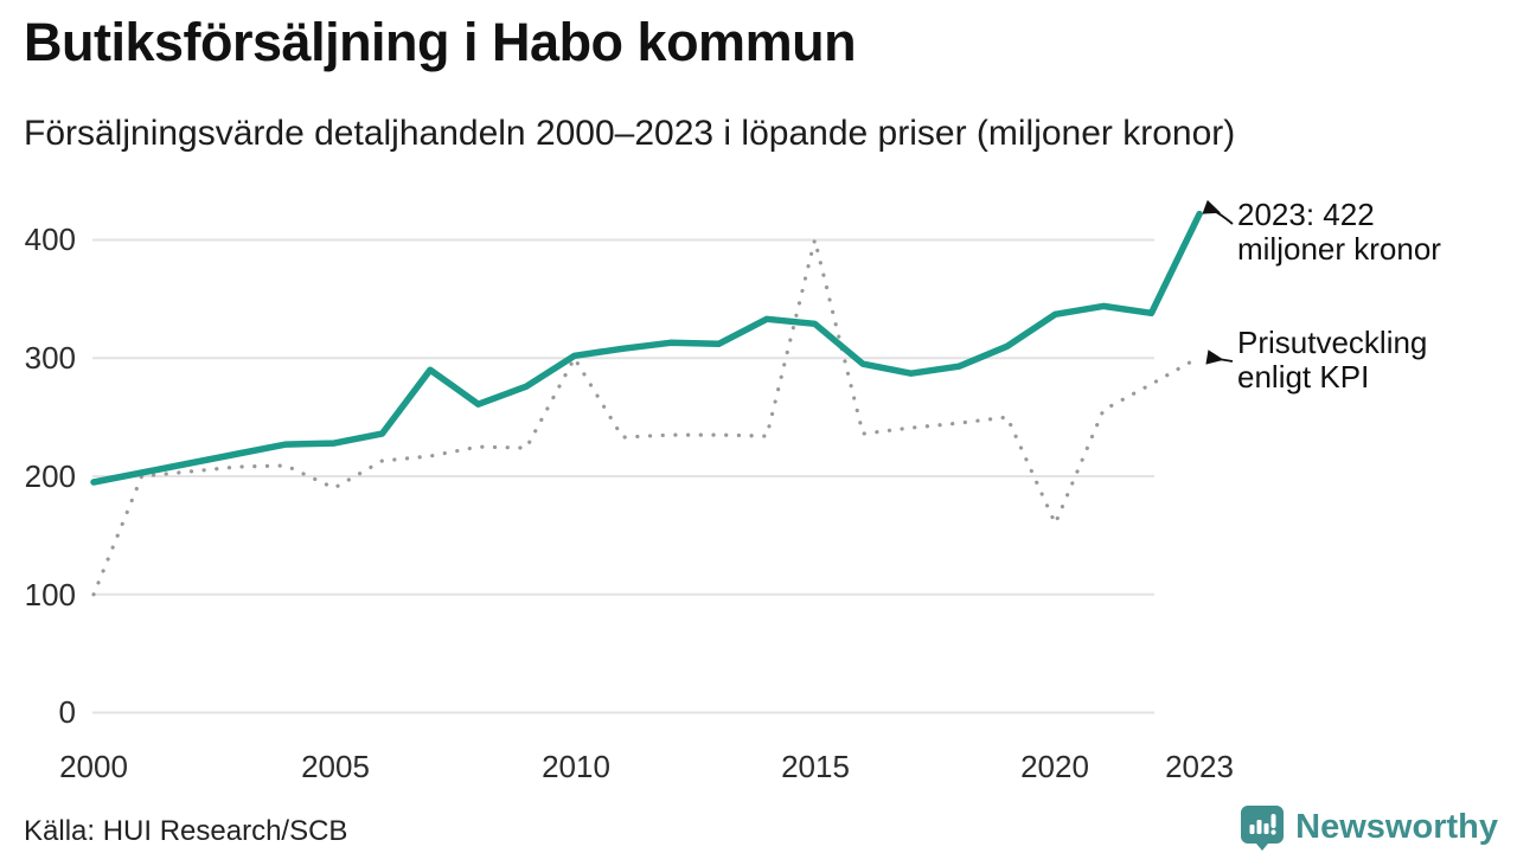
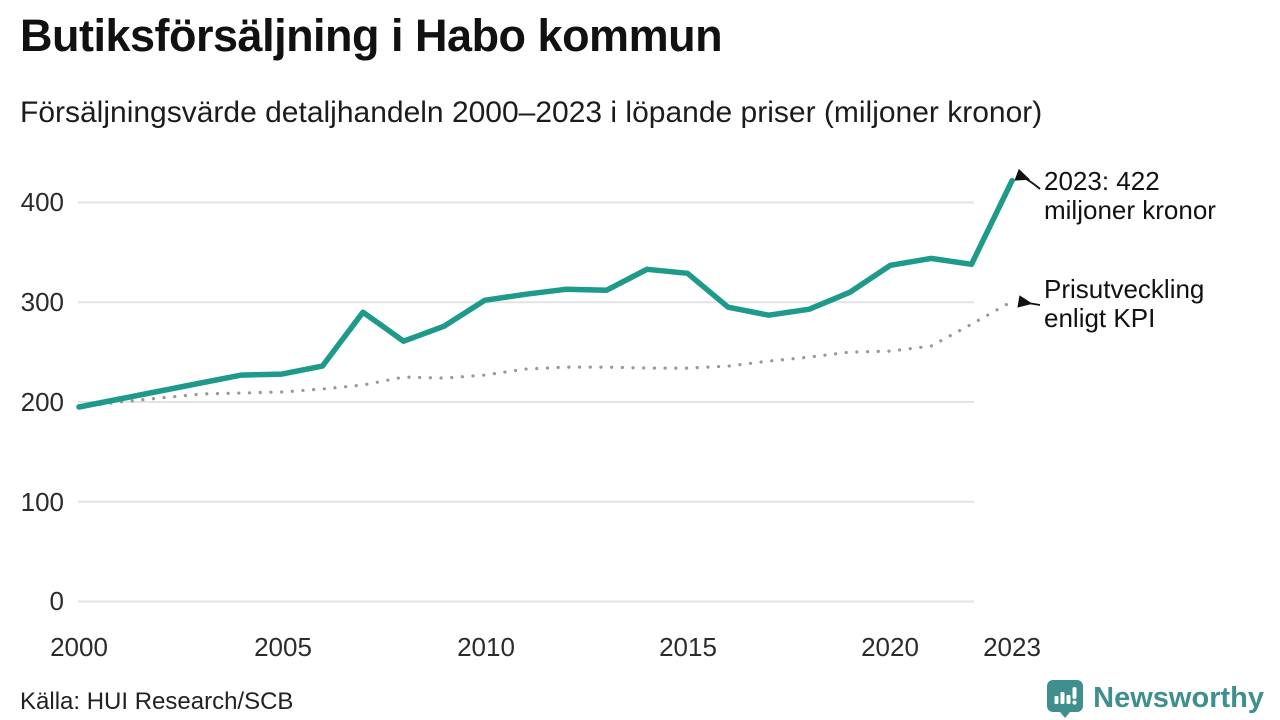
Prisutveckling enligt KPI/2000: 100 -> 200
Prisutveckling enligt KPI/2005: 190 -> 210
Prisutveckling enligt KPI/2010: 300 -> 230
Prisutveckling enligt KPI/2015: 400 -> 230
Prisutveckling enligt KPI/2020: 160 -> 250
